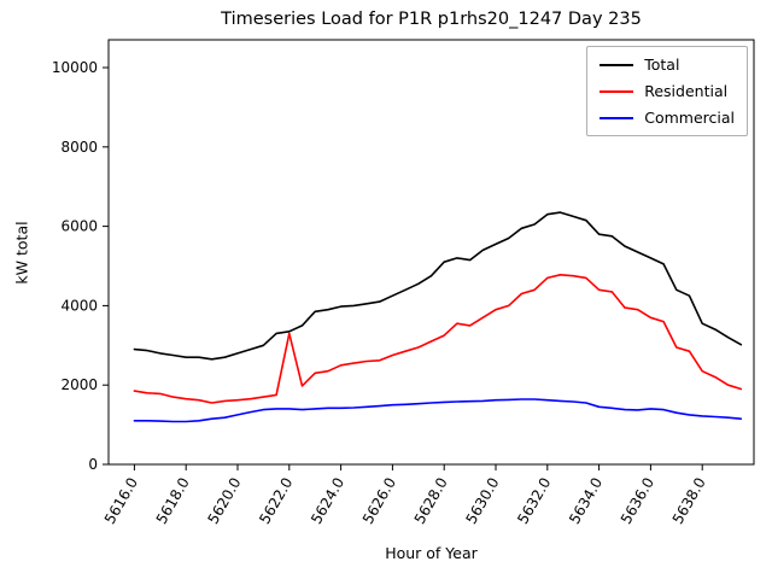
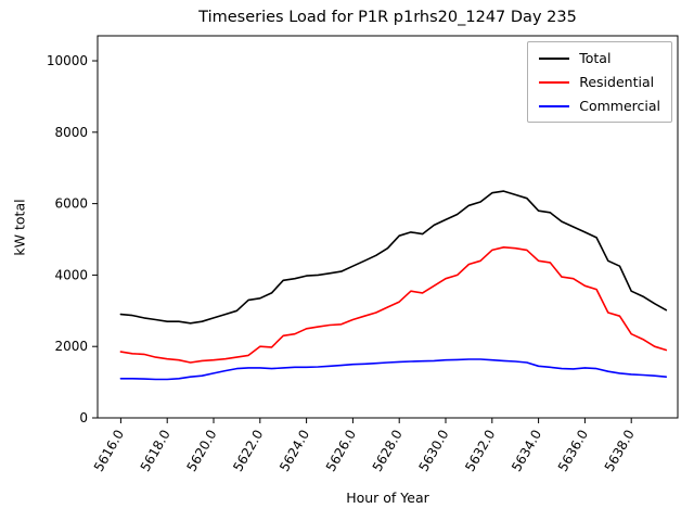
Residential/5622.0: 3300 -> 2000
